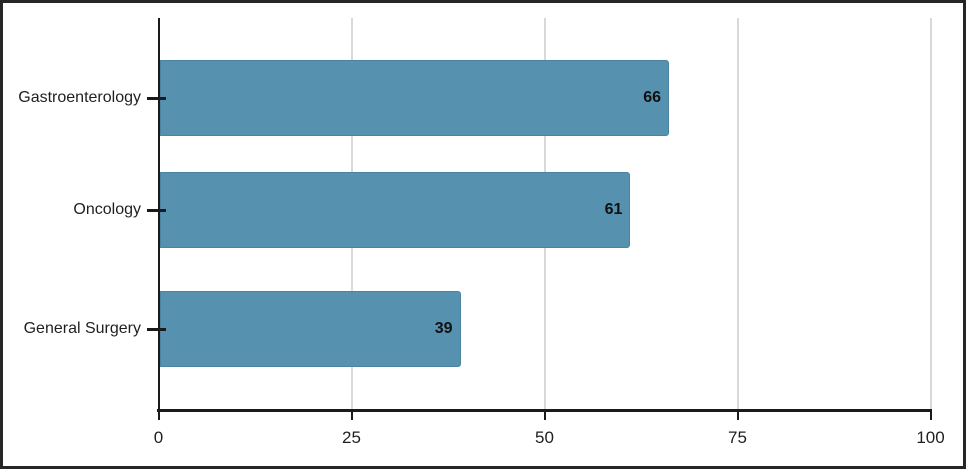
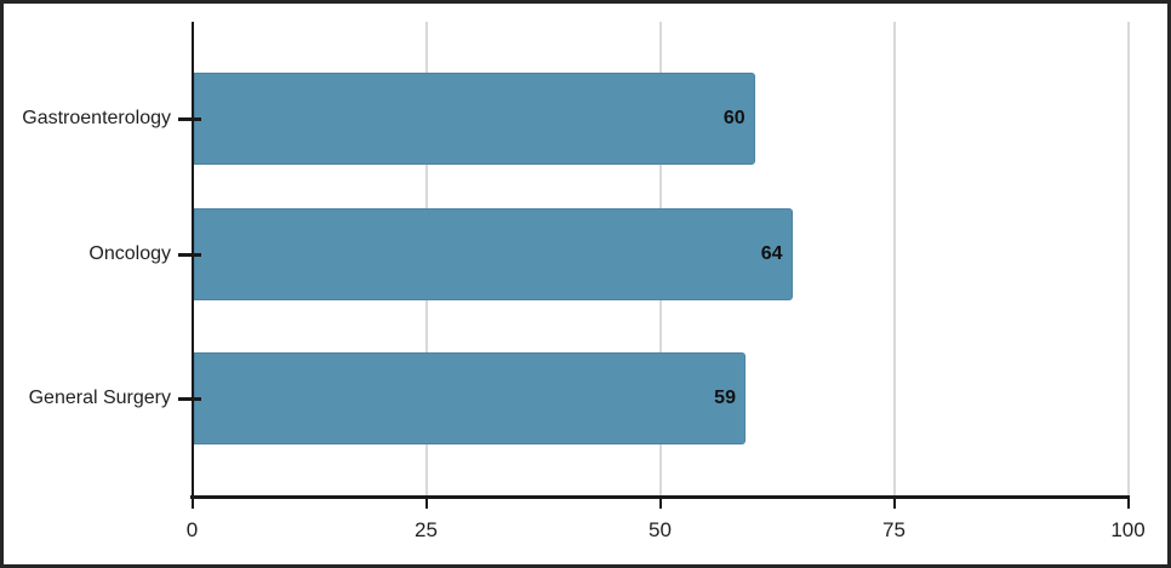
Gastroenterology: 66 -> 60
Oncology: 61 -> 64
General Surgery: 39 -> 59
